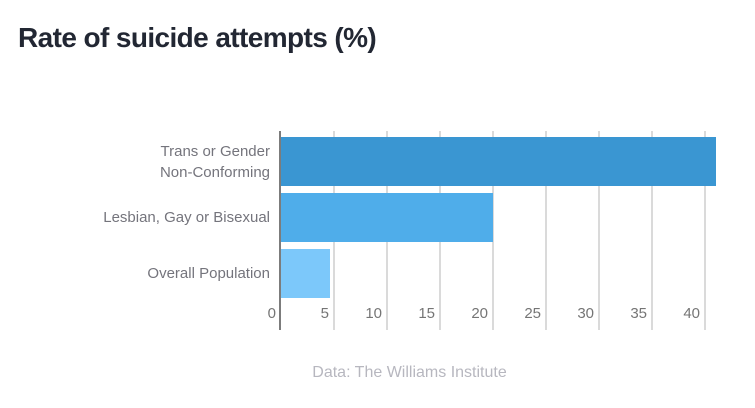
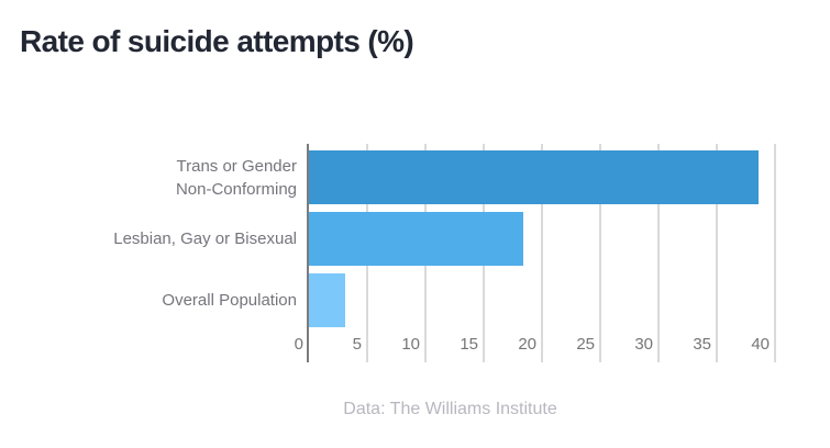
Trans or Gender Non-Conforming: 41.0 -> 38.6
Lesbian, Gay or Bisexual: 20.0 -> 18.4
Overall Population: 4.6 -> 3.1
